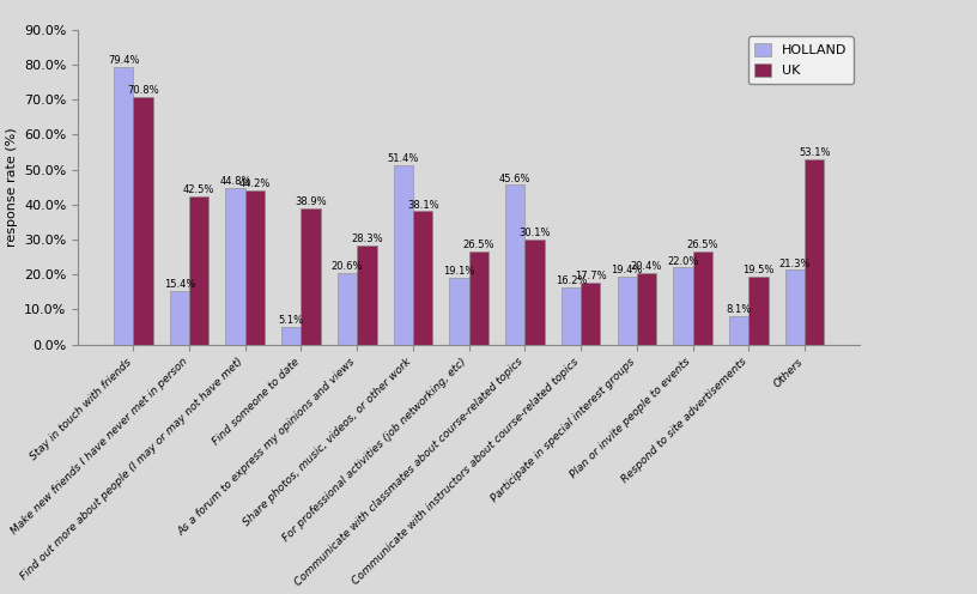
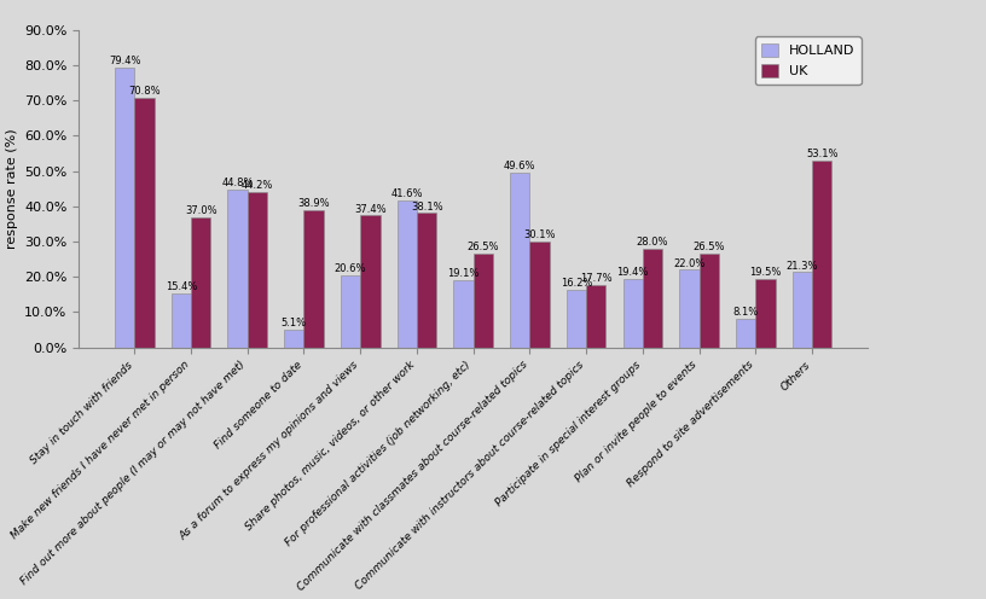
UK/Make new friends I have never met in person: 42.5% -> 37.0%
UK/As a forum to express my opinions and views: 28.3% -> 37.4%
HOLLAND/Share photos, music, videos, or other work: 51.4% -> 41.6%
HOLLAND/Communicate with classmates about course-related topics: 45.6% -> 49.6%
UK/Participate in special interest groups: 20.4% -> 28.0%
